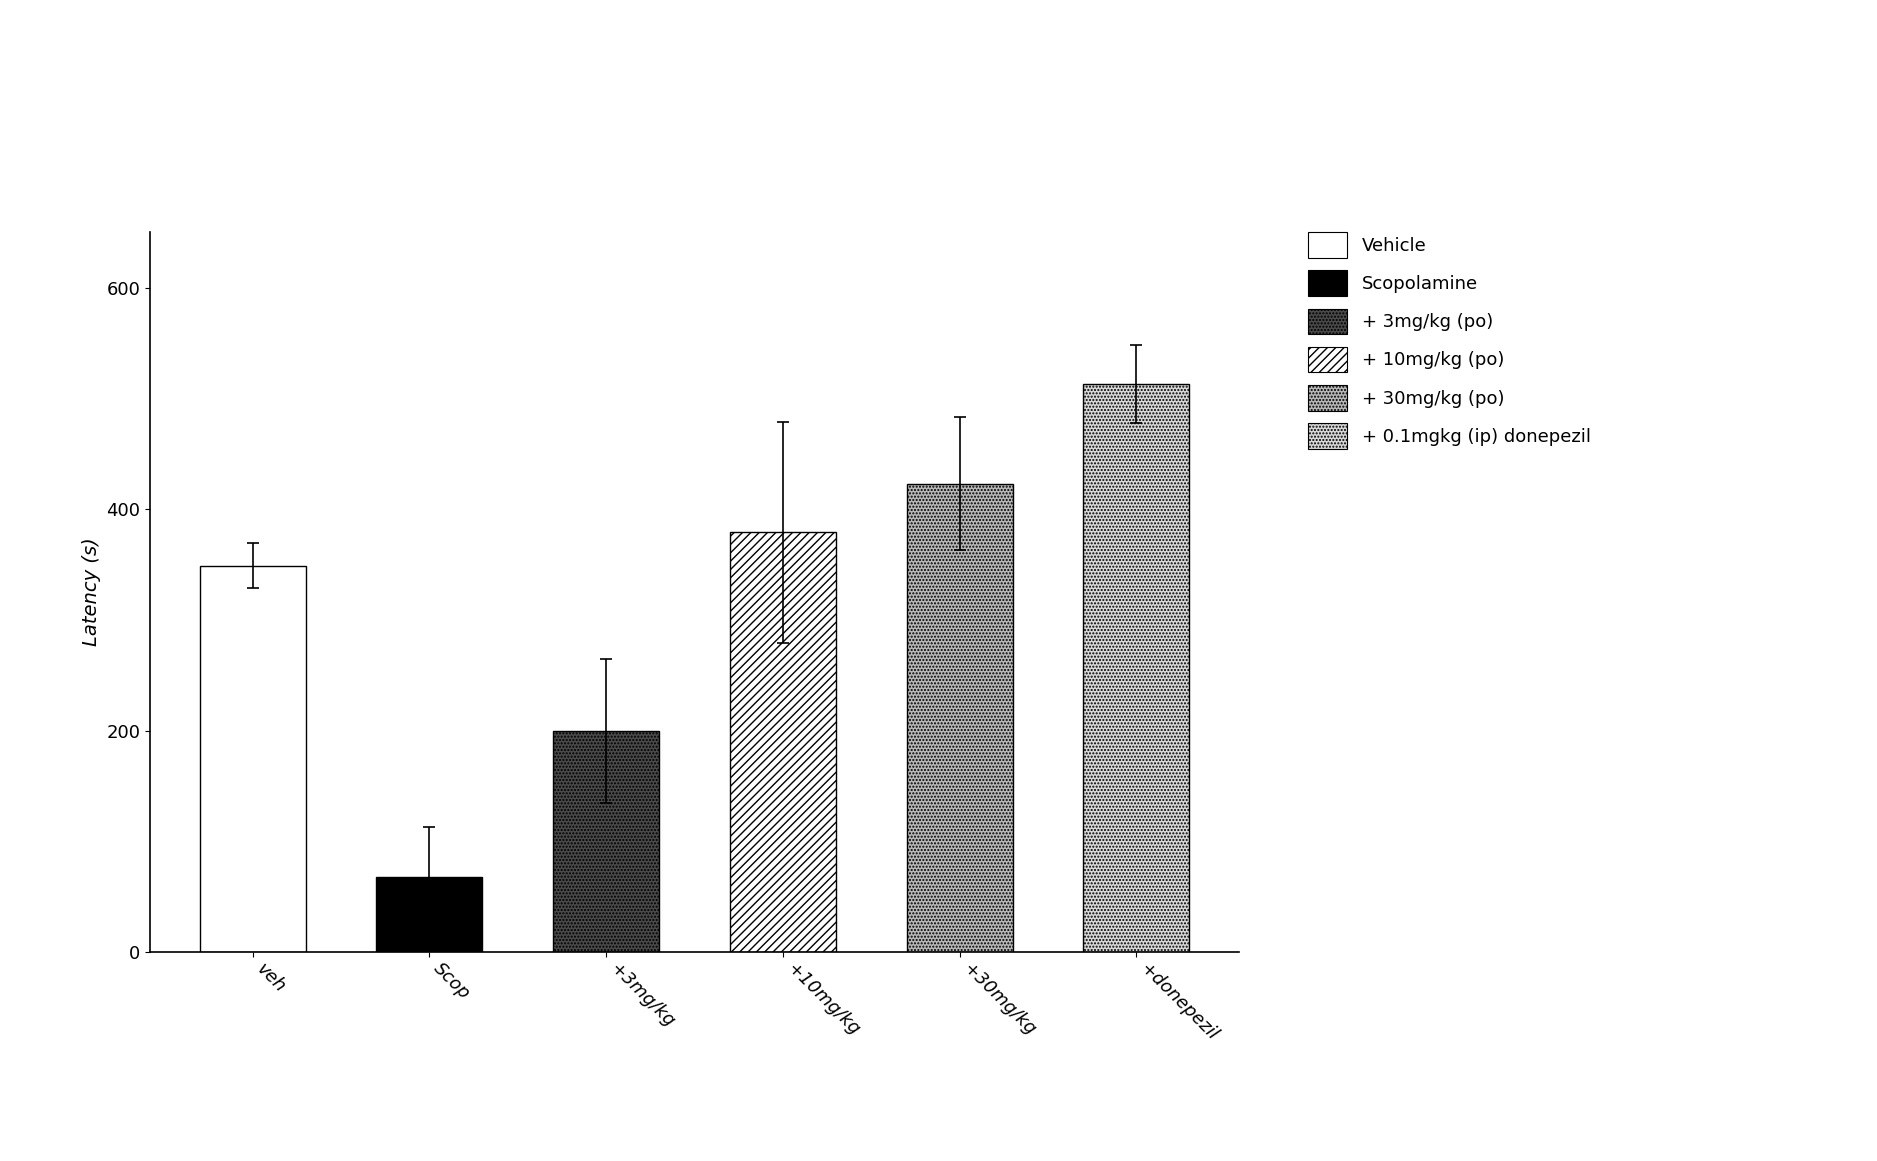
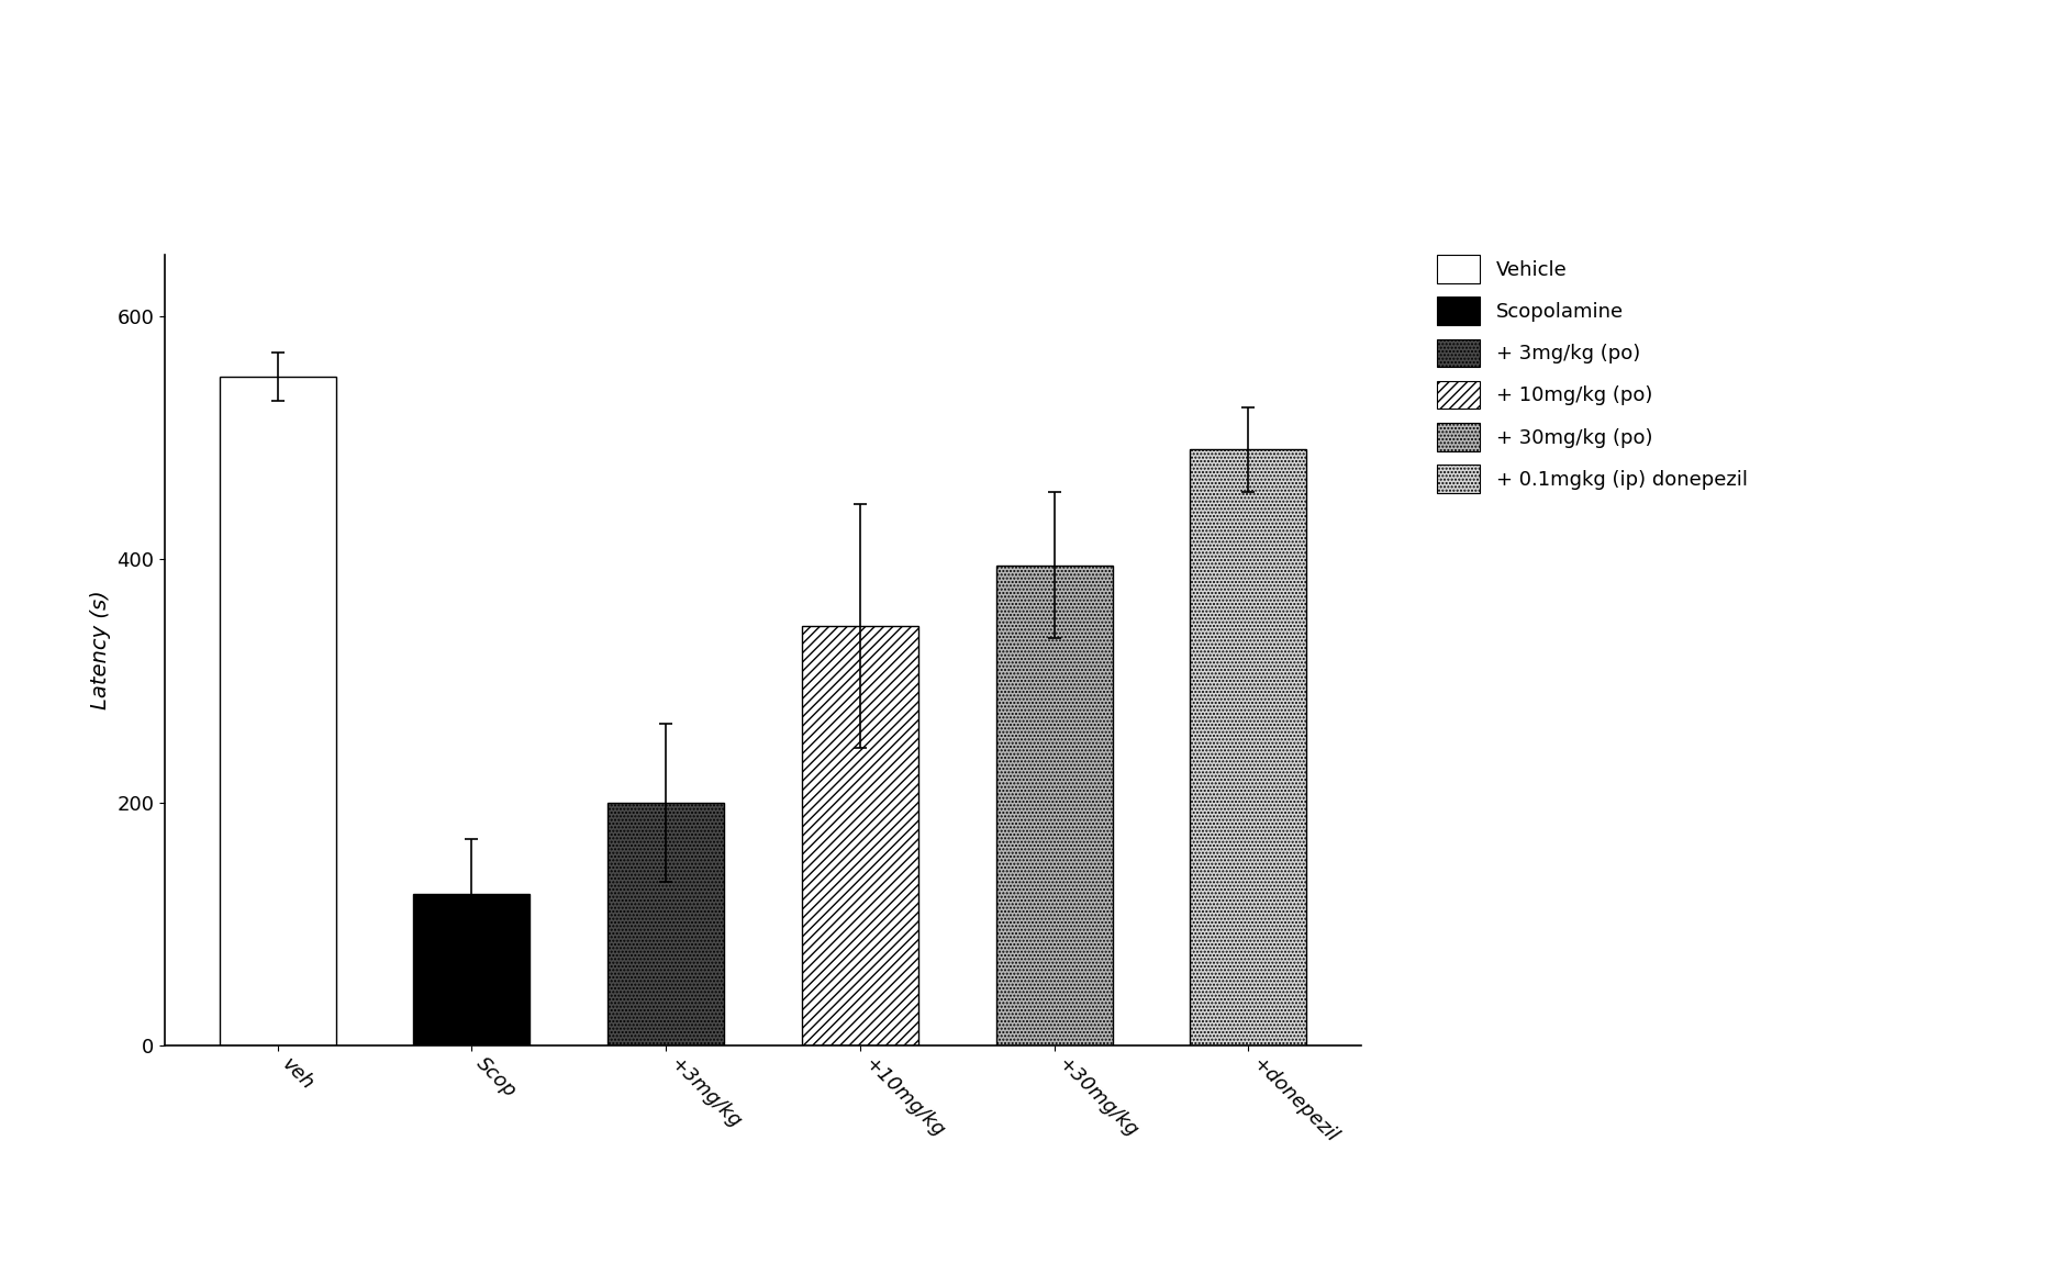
veh: 349 -> 550
Scop: 68 -> 125
+10mg/kg: 379 -> 345
+30mg/kg: 423 -> 395
+donepezil: 513 -> 490
